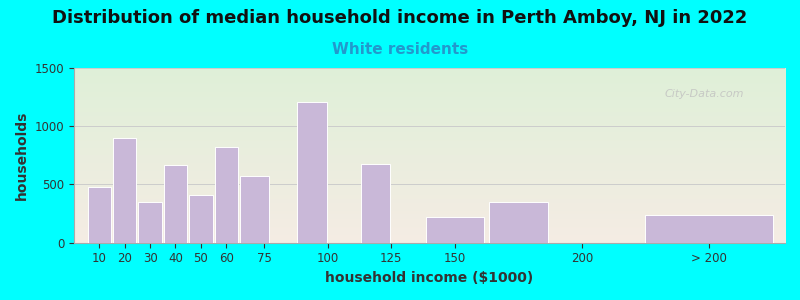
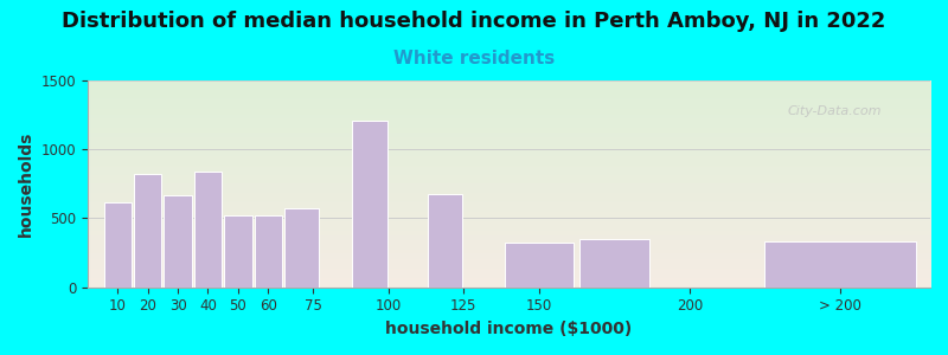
10: 480 -> 620
20: 900 -> 820
30: 350 -> 670
40: 670 -> 840
50: 410 -> 520
60: 820 -> 520
150: 220 -> 320
> 200: 240 -> 330
